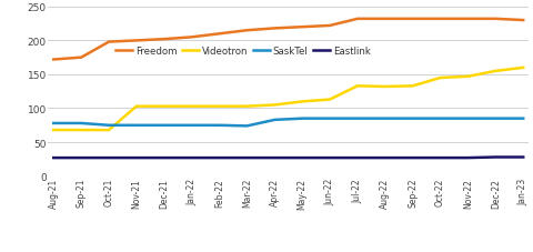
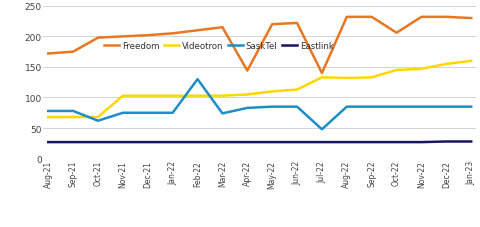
SaskTel/Oct-21: 75 -> 62
SaskTel/Feb-22: 75 -> 130
Freedom/Apr-22: 218 -> 144
Freedom/Jul-22: 232 -> 140
SaskTel/Jul-22: 85 -> 48
Freedom/Oct-22: 232 -> 206
